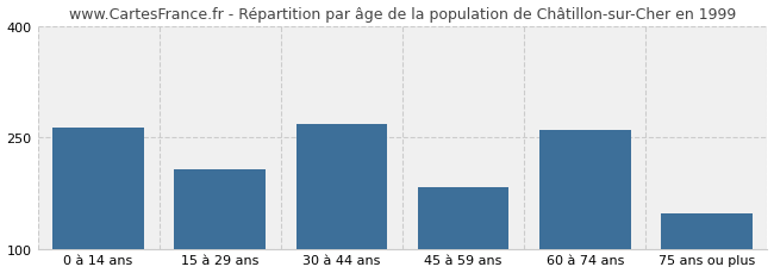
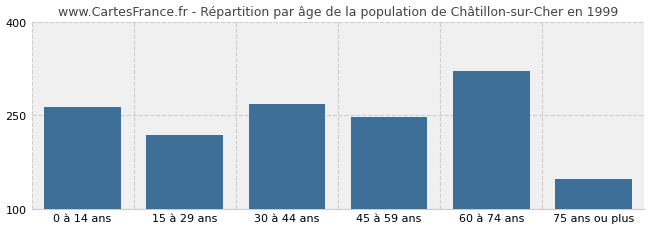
15 à 29 ans: 206 -> 218
45 à 59 ans: 182 -> 247
60 à 74 ans: 260 -> 320
